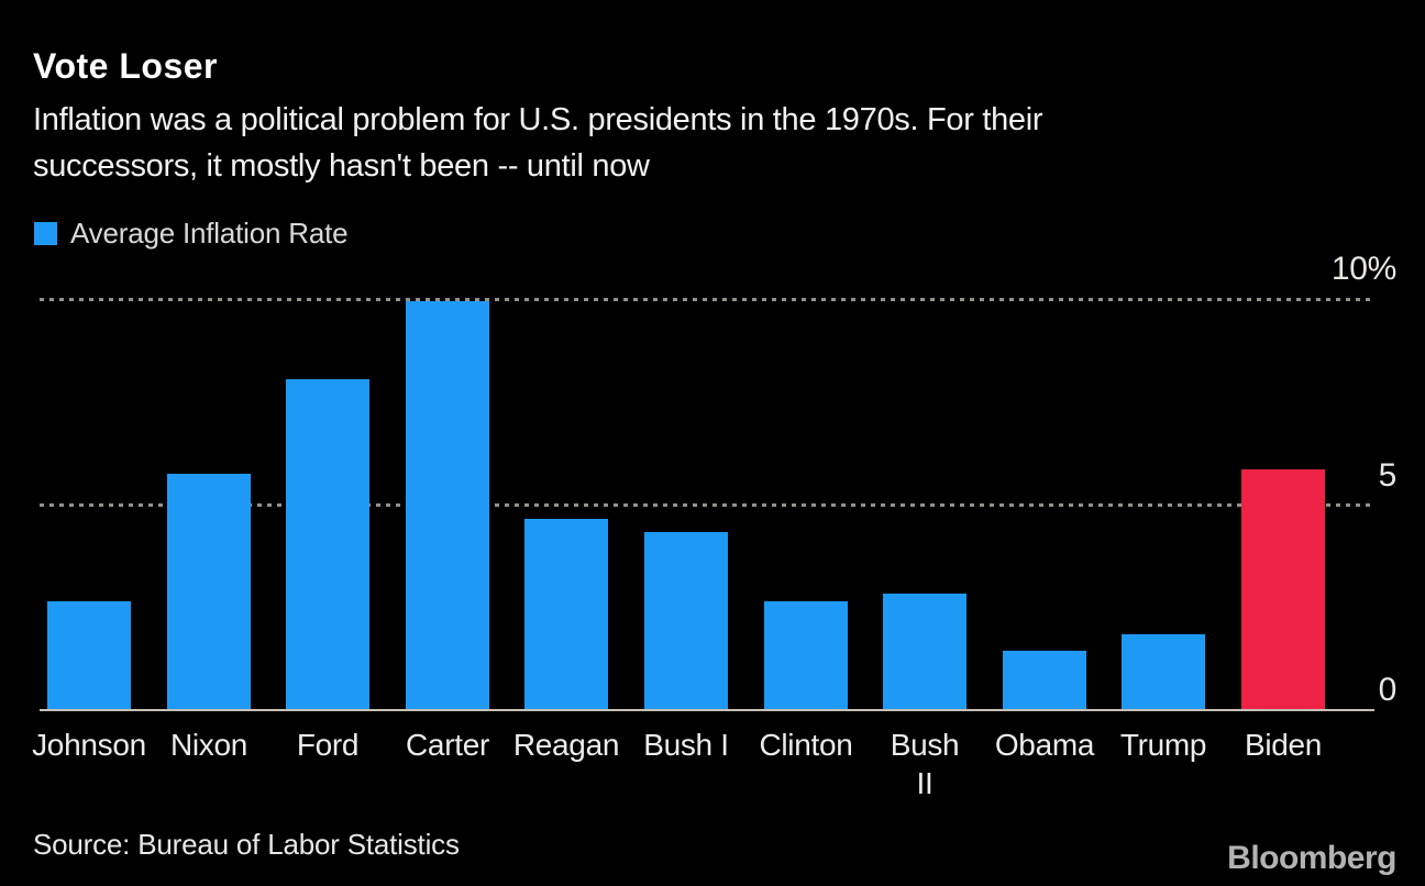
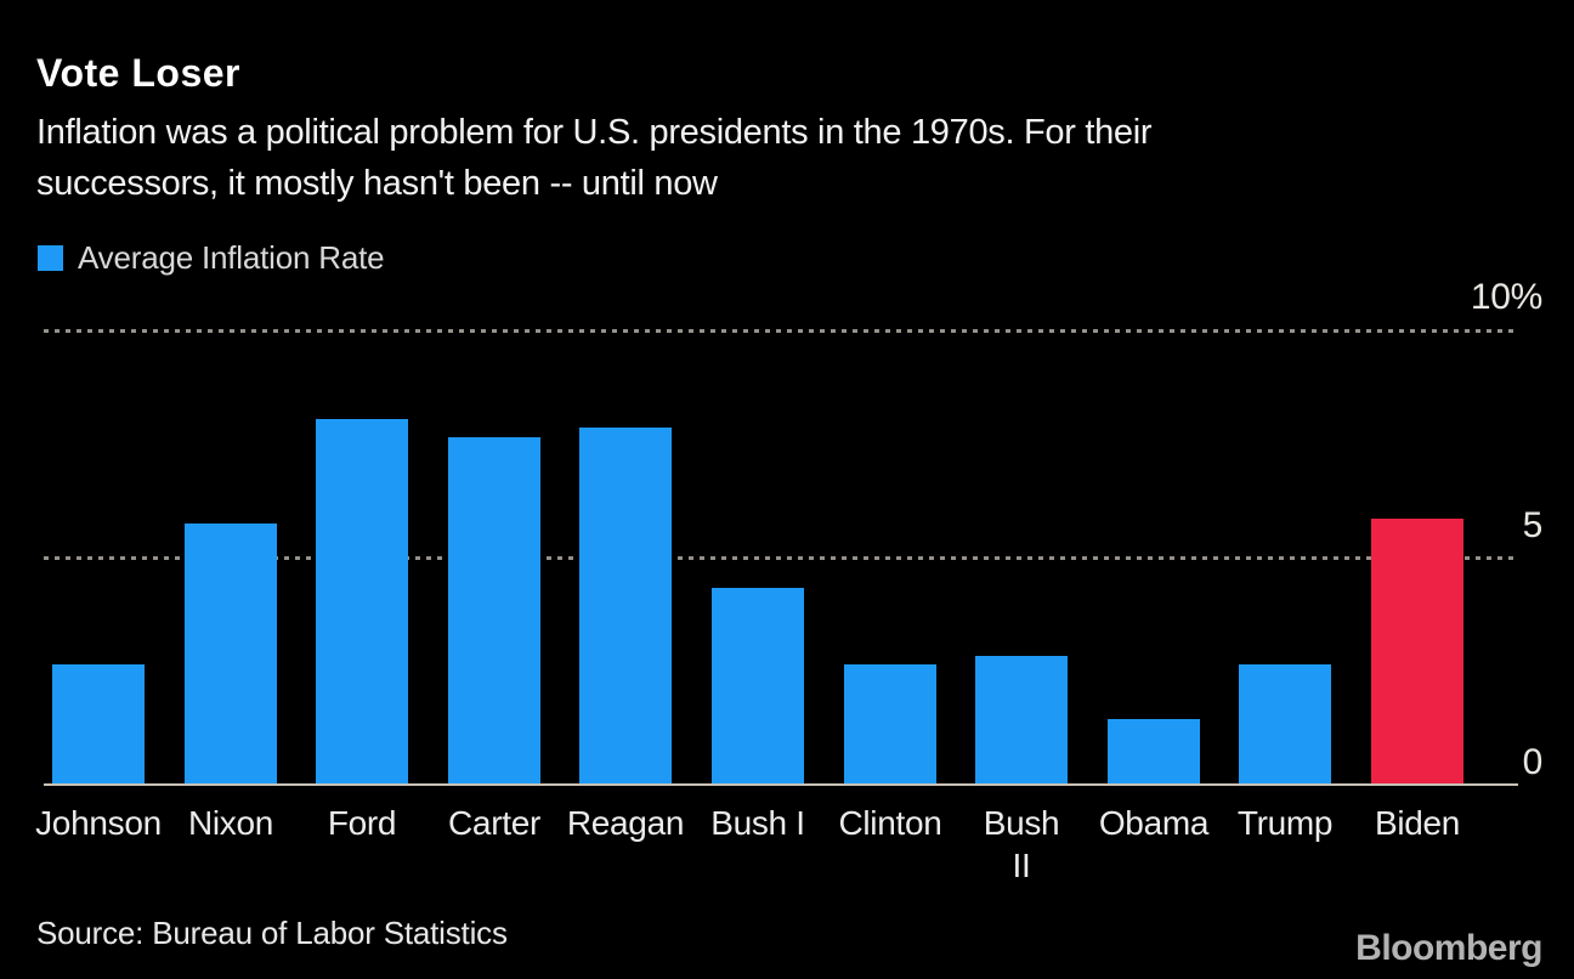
Carter: 9.9% -> 7.6%
Reagan: 4.6% -> 7.8%
Trump: 1.8% -> 2.6%
